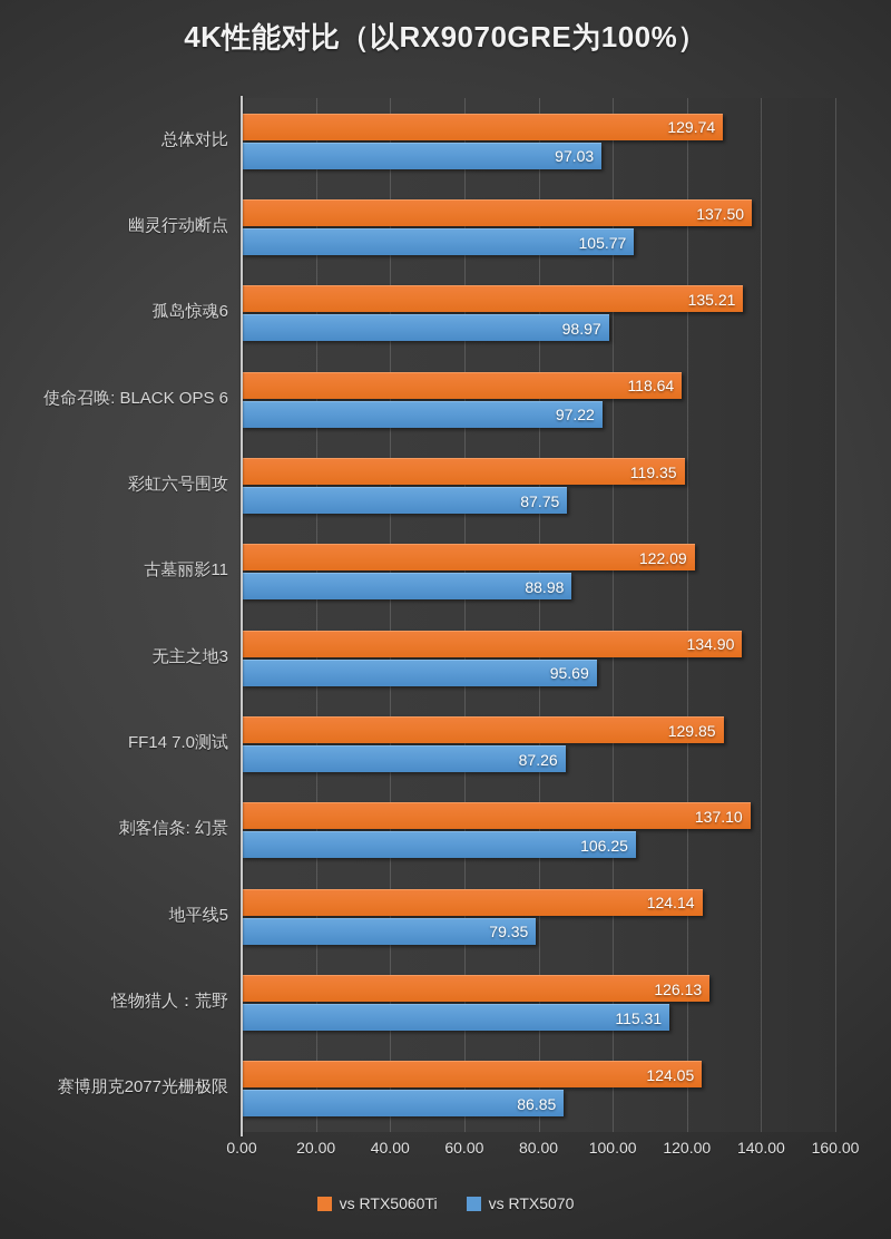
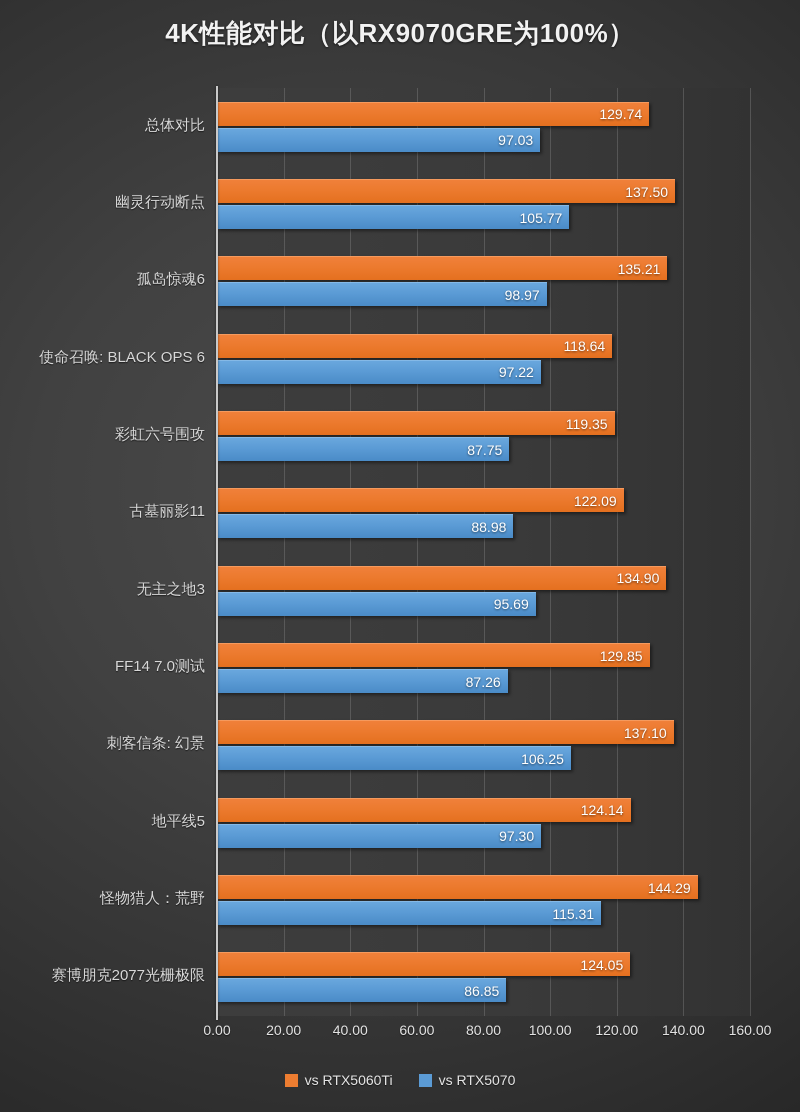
vs RTX5070/地平线5: 79.35 -> 97.30
vs RTX5060Ti/怪物猎人：荒野: 126.13 -> 144.29
